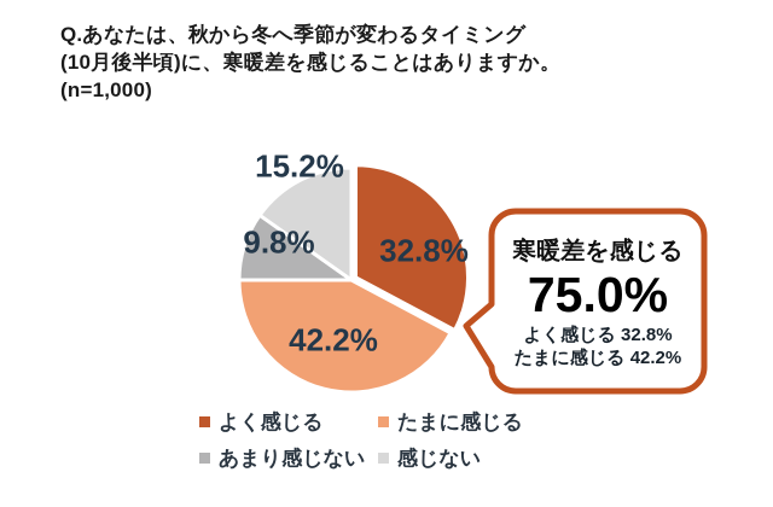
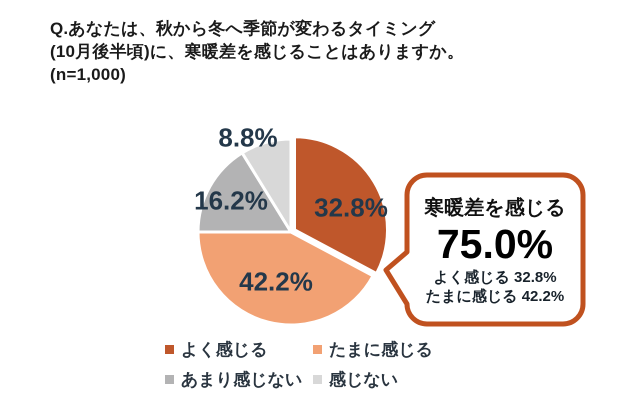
あまり感じない: 9.8% -> 16.2%
感じない: 15.2% -> 8.8%
